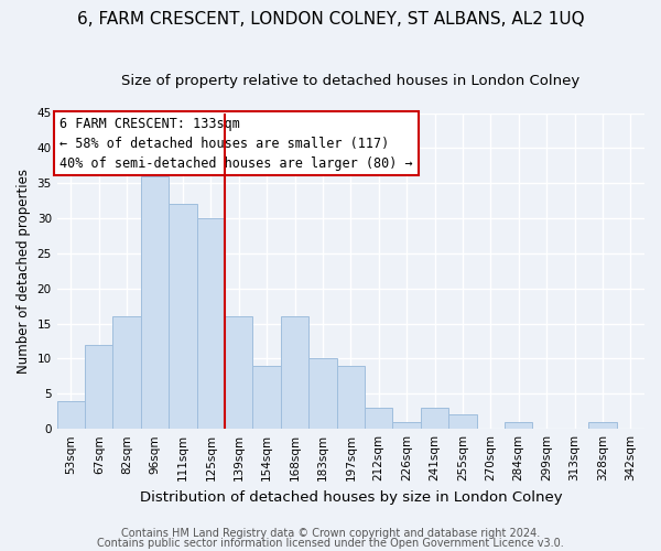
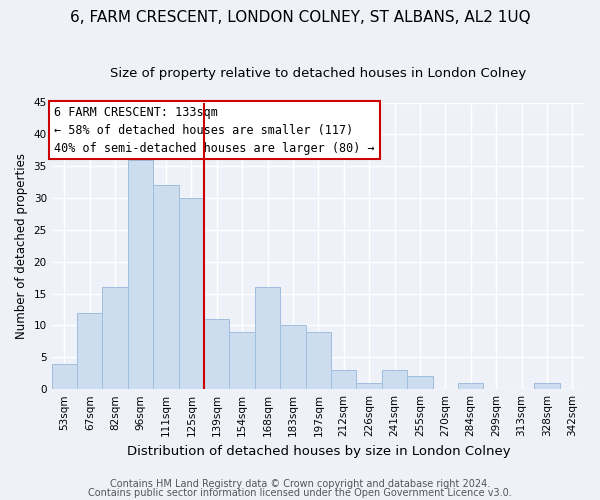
139sqm: 16 -> 11
